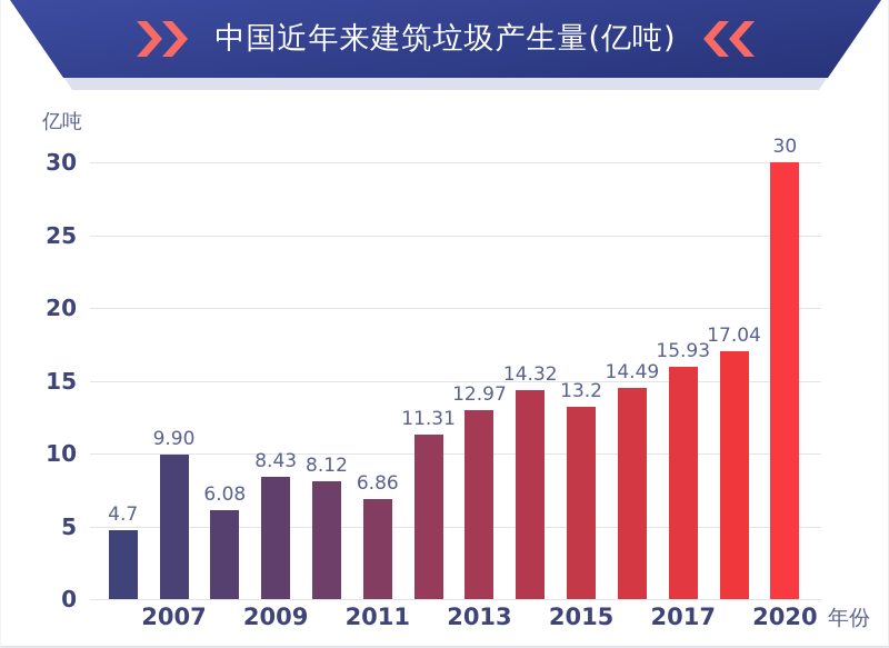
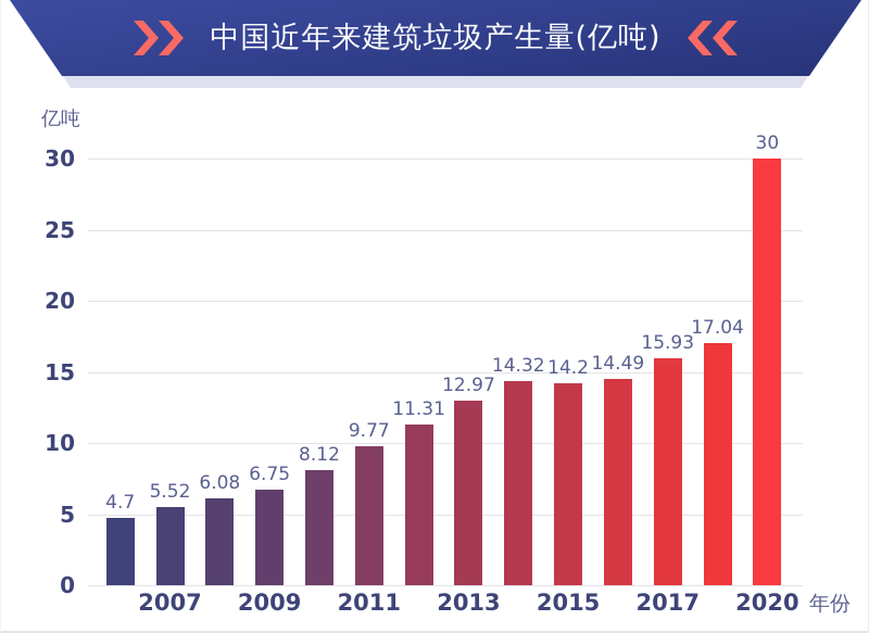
2007: 9.90 -> 5.52
2009: 8.43 -> 6.75
2011: 6.86 -> 9.77
2015: 13.2 -> 14.2
